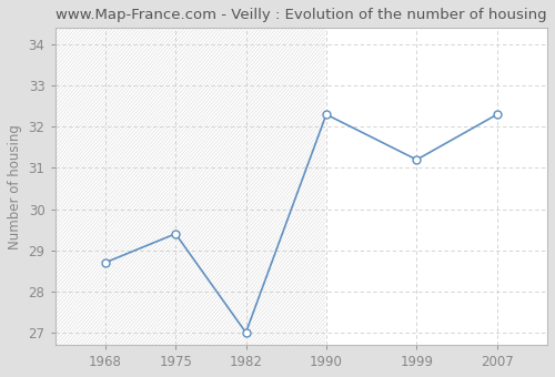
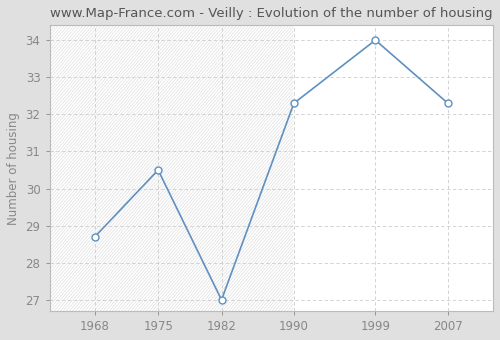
1975: 29.4 -> 30.5
1999: 31.2 -> 34.0
